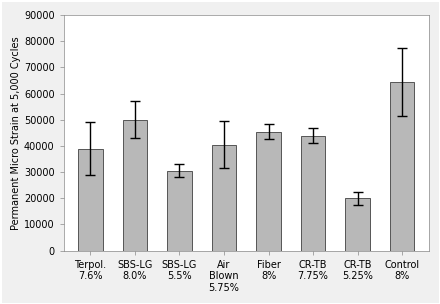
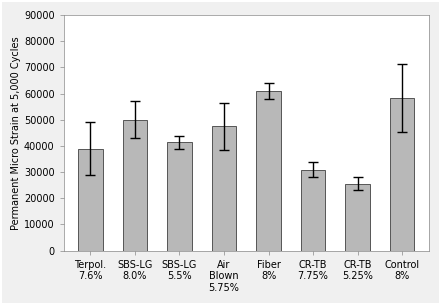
SBS-LG 5.5%: 30500 -> 41500
Air Blown 5.75%: 40500 -> 47500
Fiber 8%: 45500 -> 61000
CR-TB 7.75%: 44000 -> 31000
CR-TB 5.25%: 20000 -> 25500
Control 8%: 64500 -> 58500
